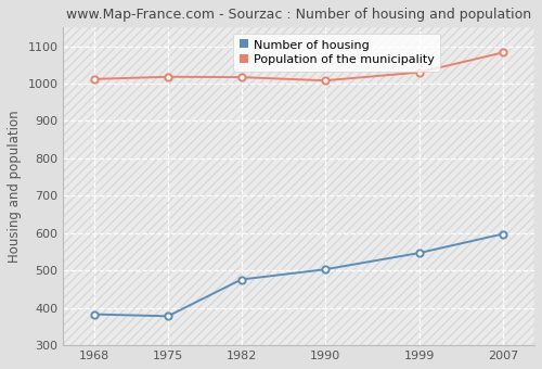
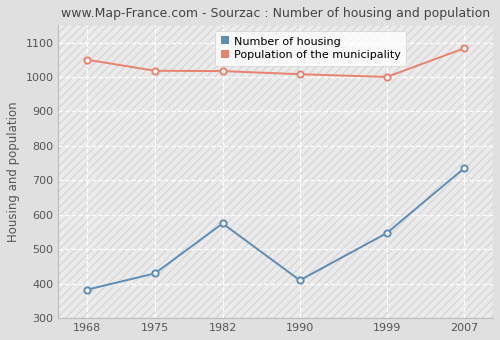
Population of the municipality/1968: 1012 -> 1050
Number of housing/1975: 378 -> 430
Number of housing/1982: 476 -> 575
Number of housing/1990: 503 -> 410
Population of the municipality/1999: 1030 -> 1000
Number of housing/2007: 598 -> 735
